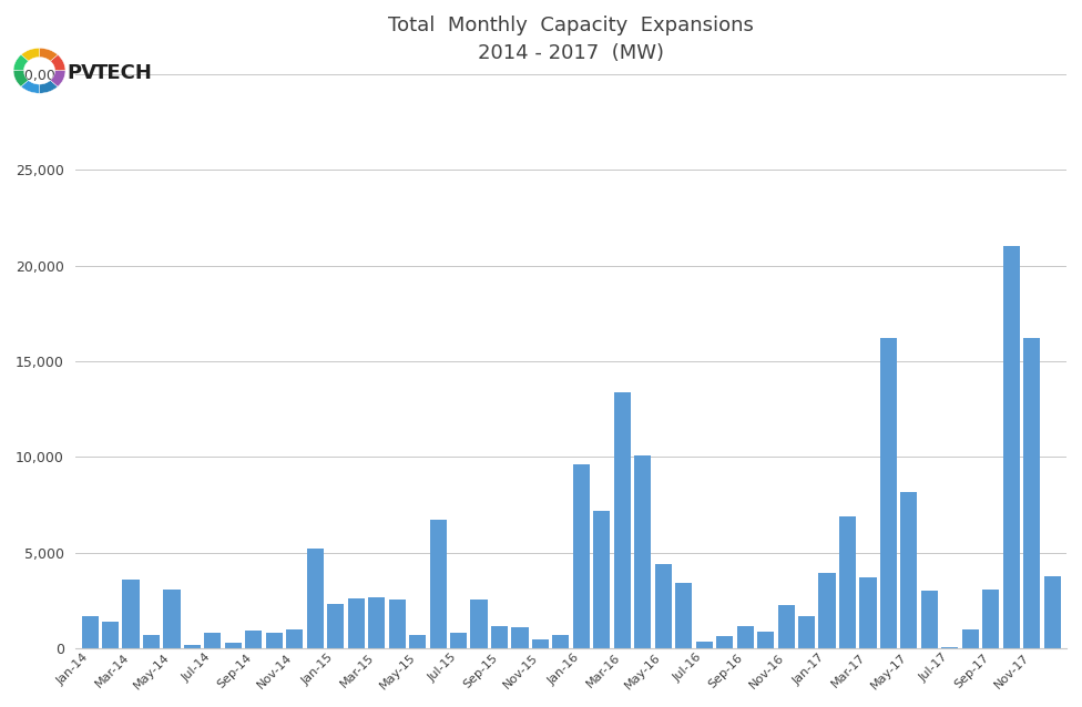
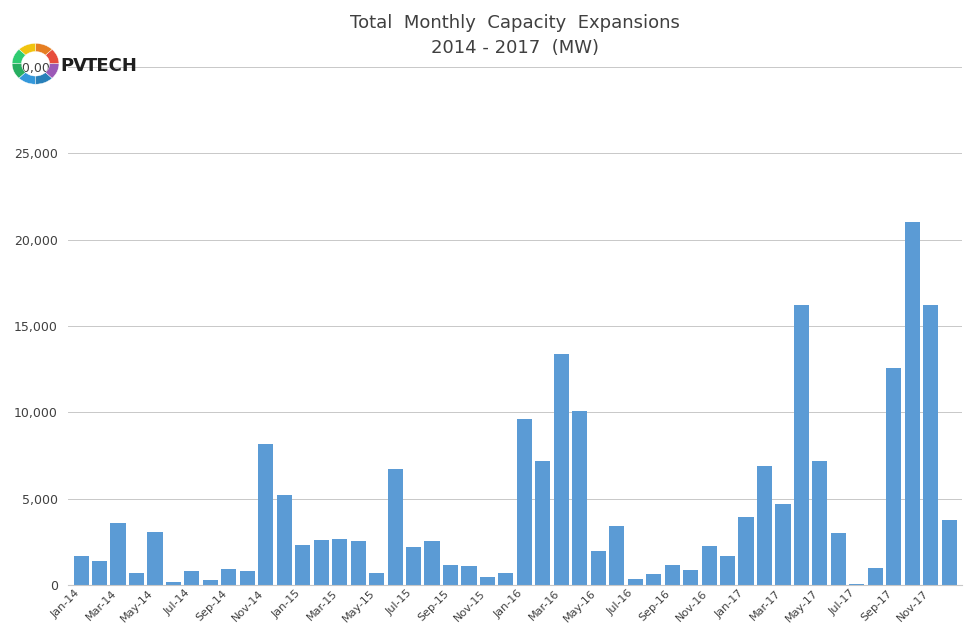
Nov-14: 1,000 -> 8,200
Jul-15: 800 -> 2,200
May-16: 4,400 -> 2,000
Mar-17: 3,700 -> 4,700
May-17: 8,200 -> 7,200
Sep-17: 3,100 -> 12,600
